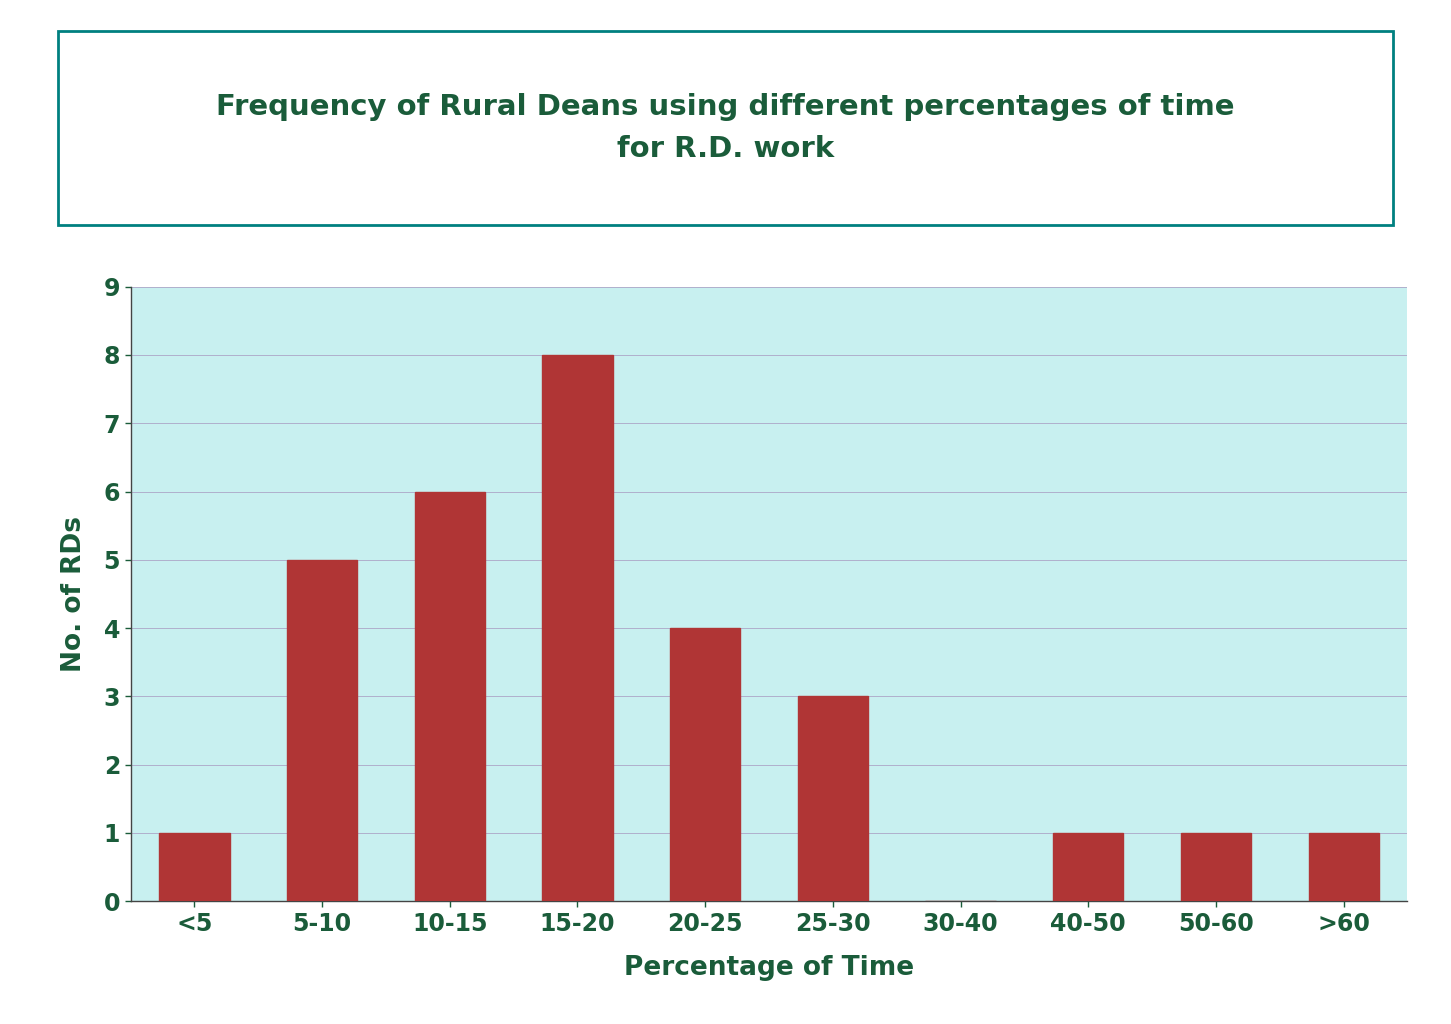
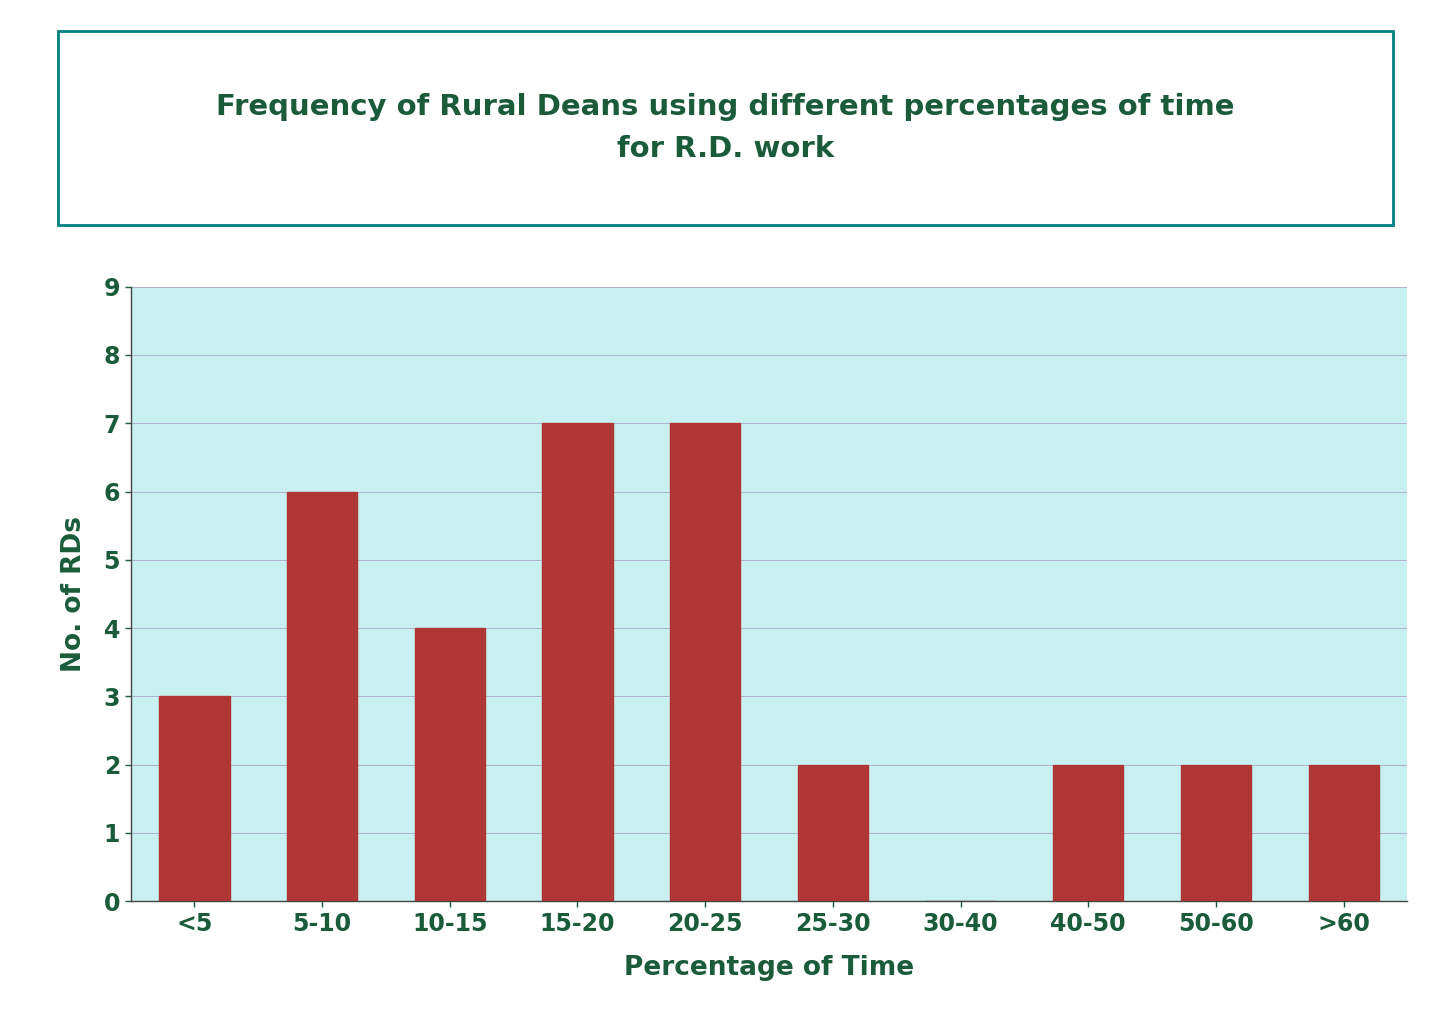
<5: 1 -> 3
5-10: 5 -> 6
10-15: 6 -> 4
15-20: 8 -> 7
20-25: 4 -> 7
25-30: 3 -> 2
40-50: 1 -> 2
50-60: 1 -> 2
>60: 1 -> 2
